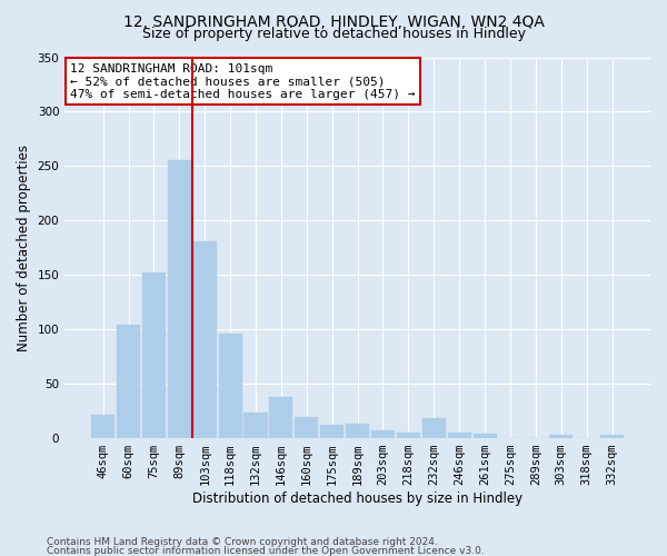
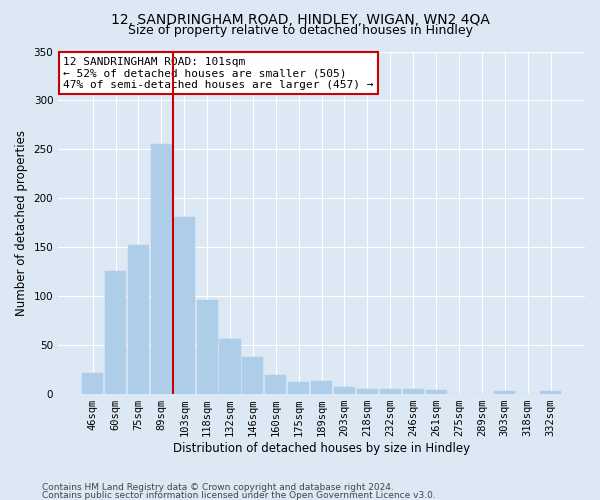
60sqm: 104 -> 126
132sqm: 24 -> 56
232sqm: 18 -> 5
